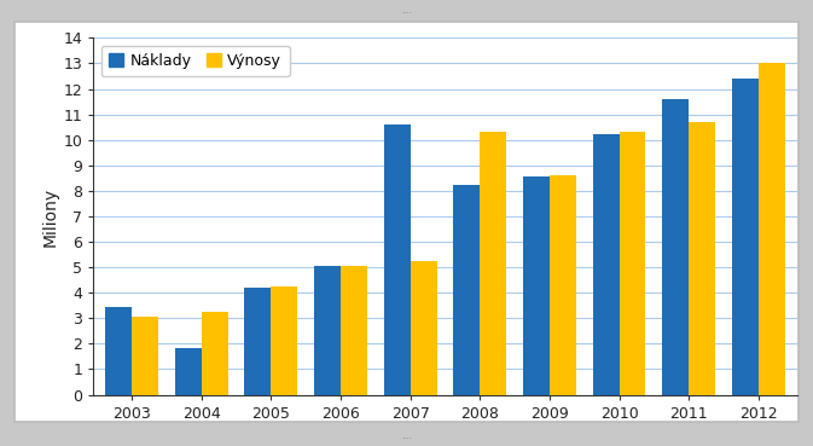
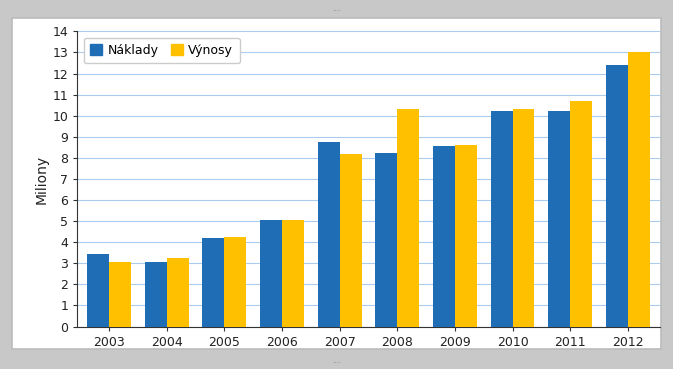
Náklady/2004: 1.85 -> 3.05
Náklady/2007: 10.60 -> 8.75
Výnosy/2007: 5.25 -> 8.20
Náklady/2011: 11.60 -> 10.20
